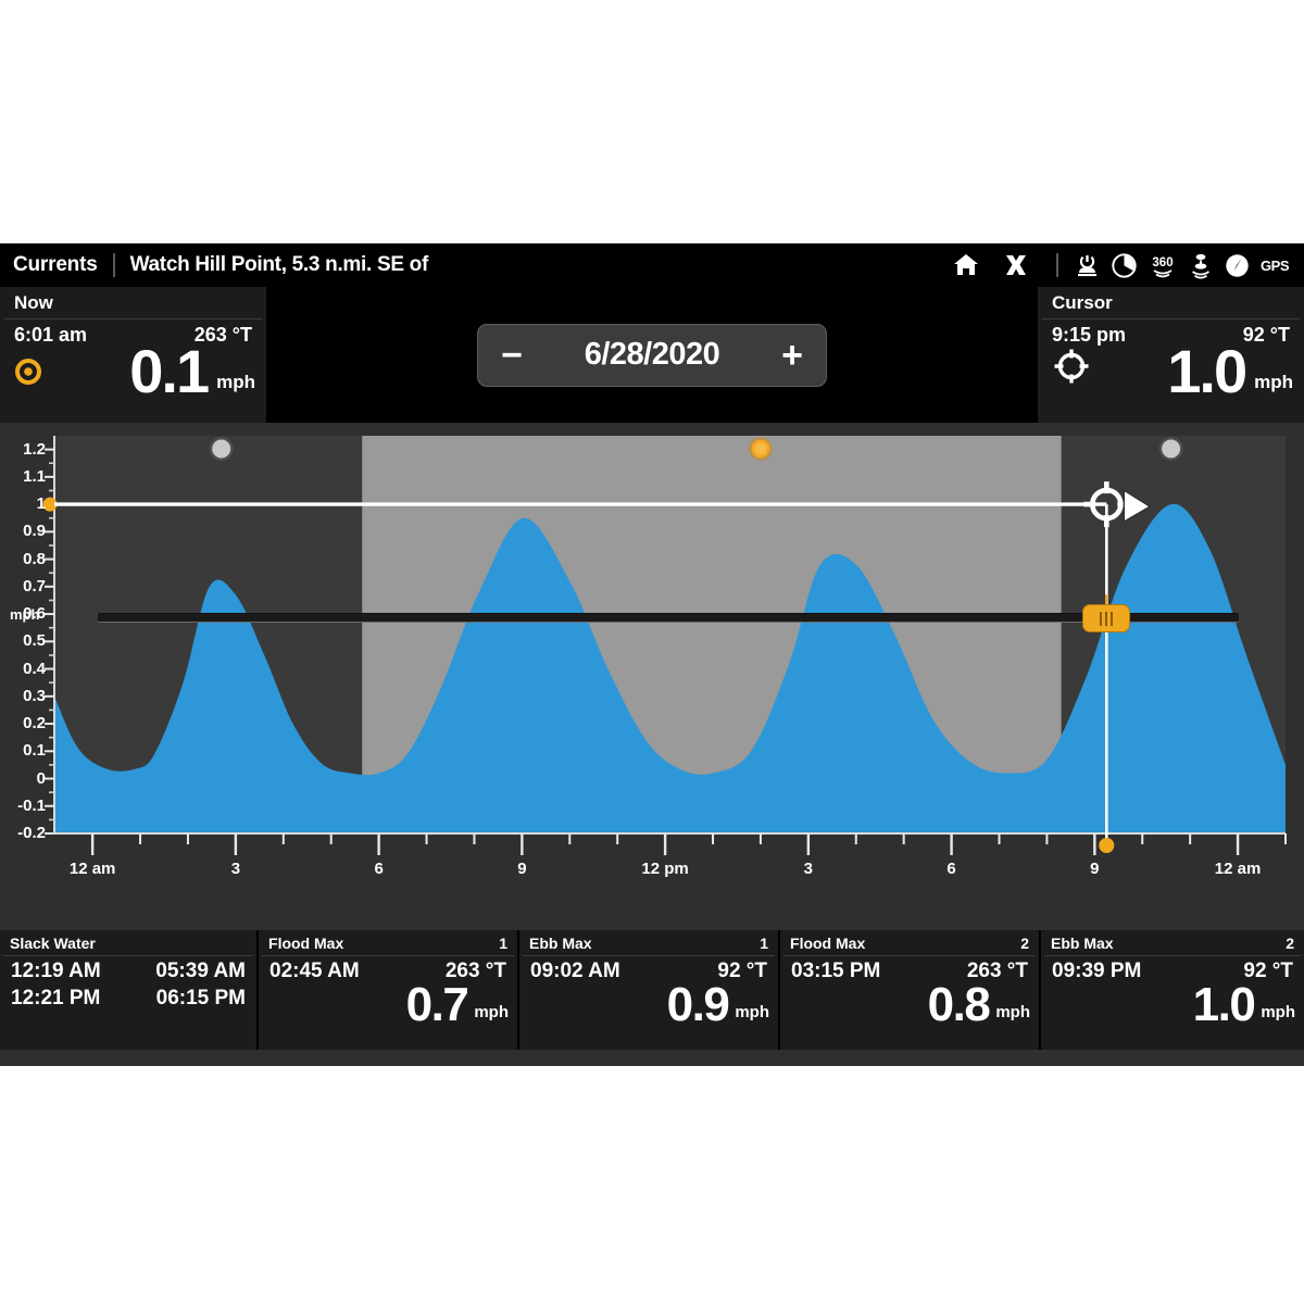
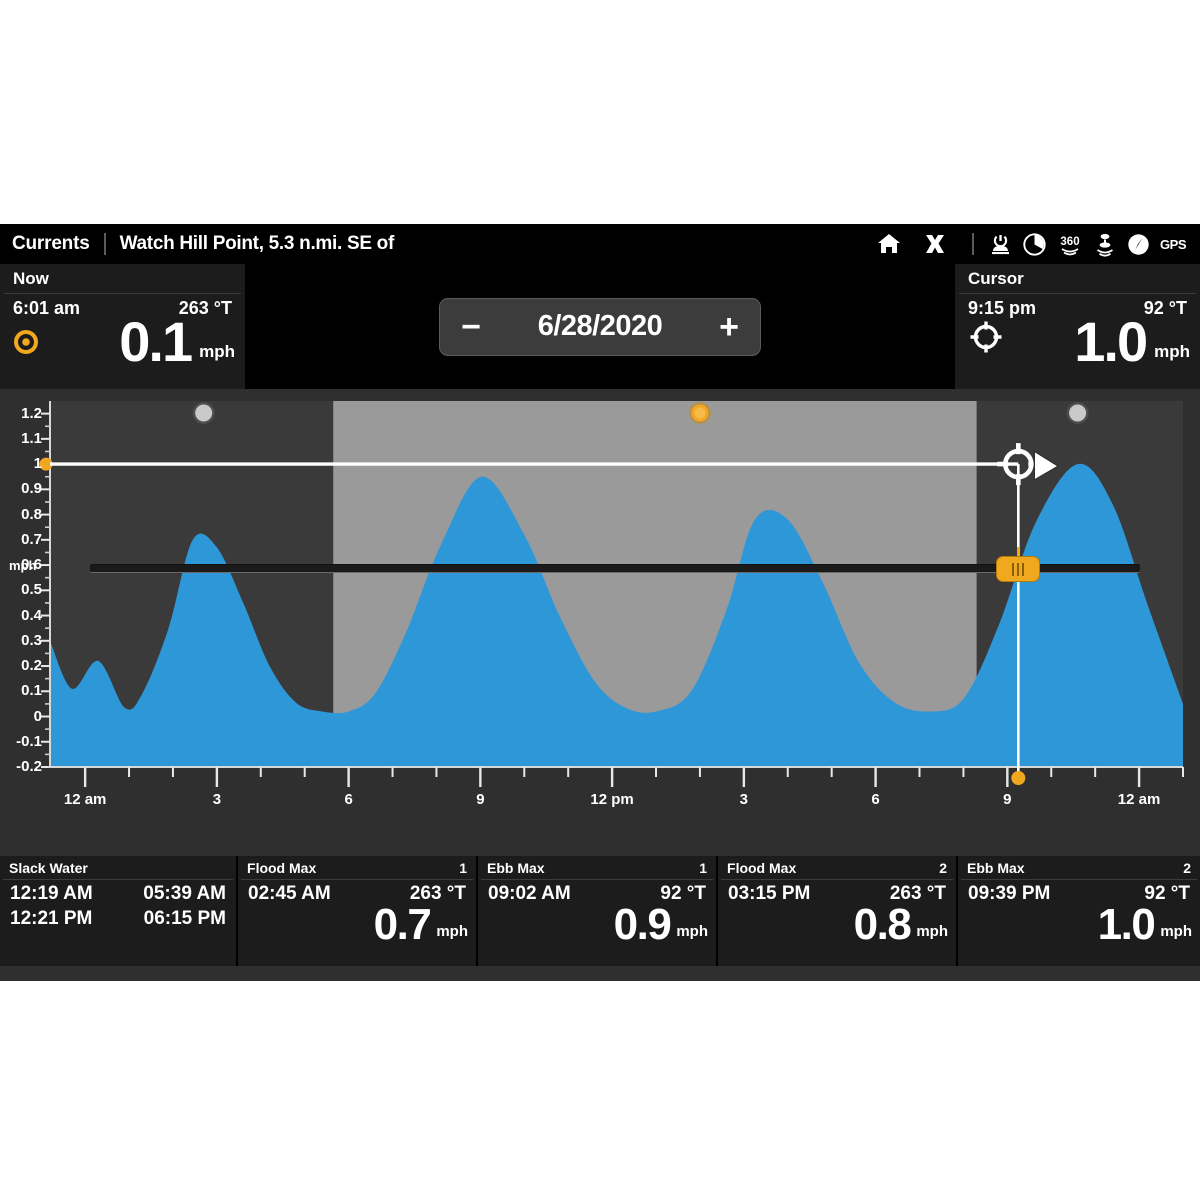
0.3: 0.04 -> 0.22
